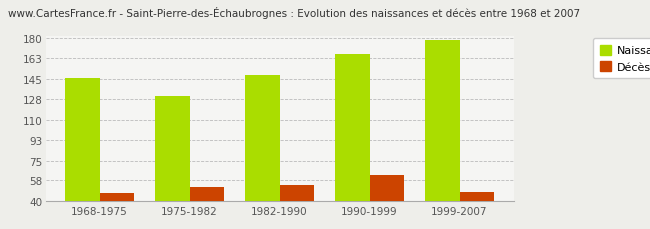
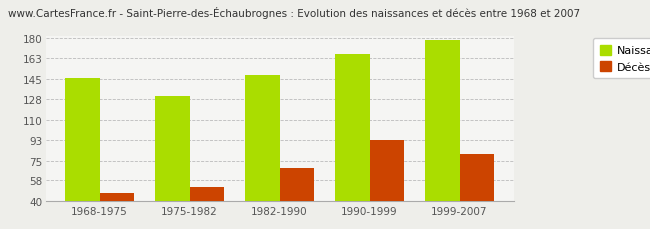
Décès/1982-1990: 54 -> 69
Décès/1990-1999: 63 -> 93
Décès/1999-2007: 48 -> 81
